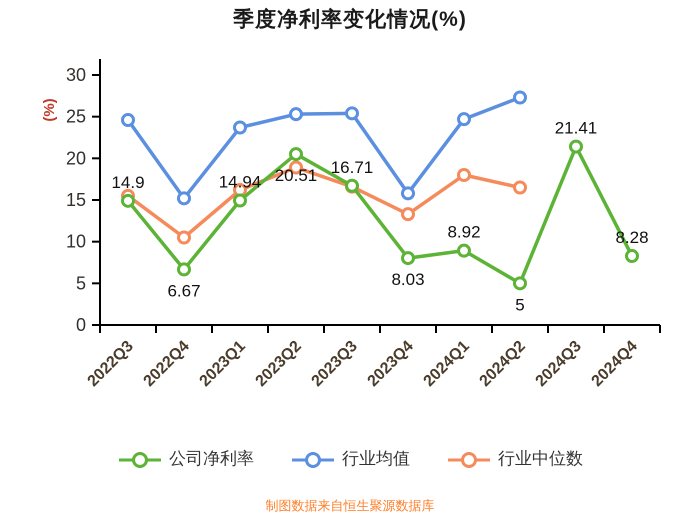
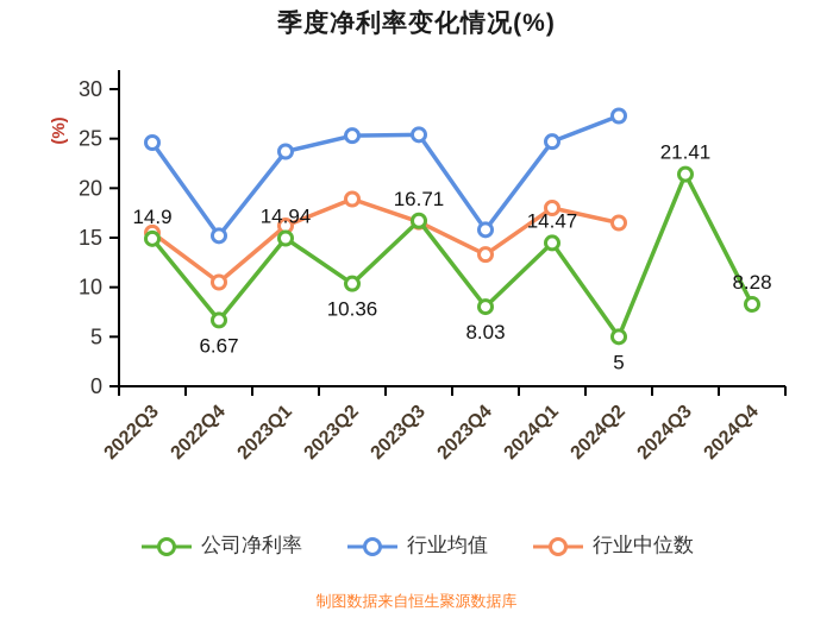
公司净利率/2023Q2: 20.51 -> 10.36
公司净利率/2024Q1: 8.92 -> 14.47
